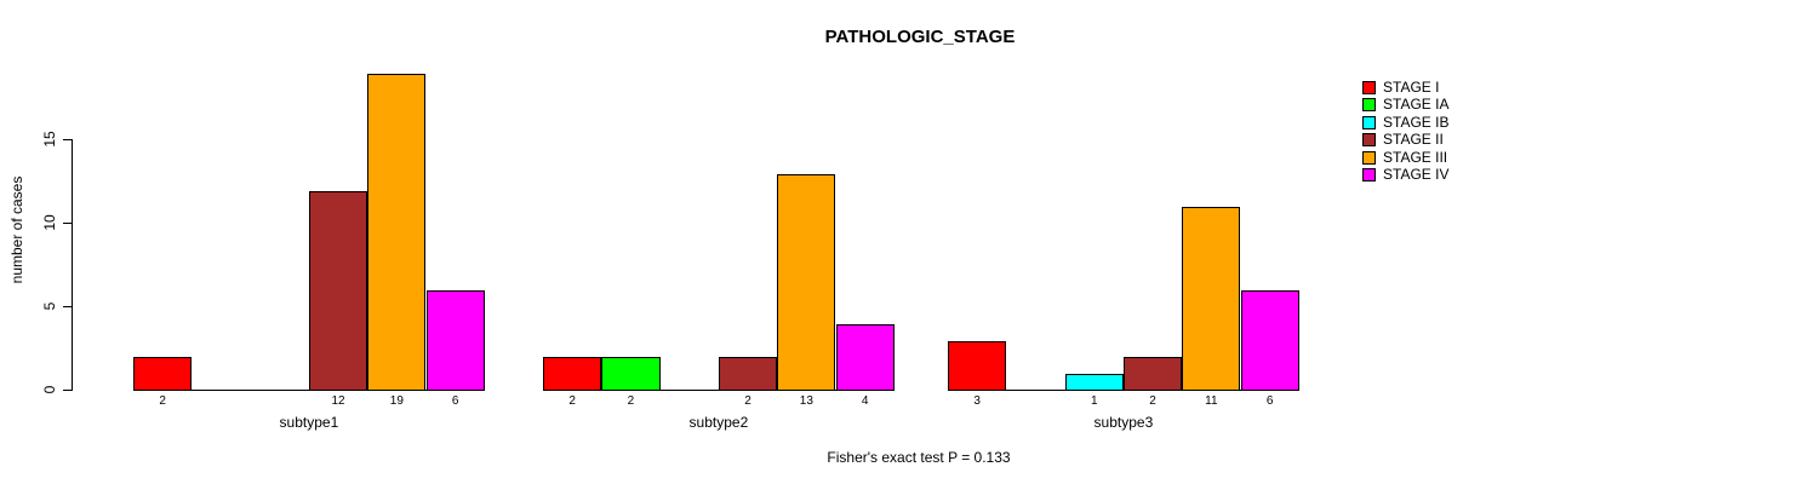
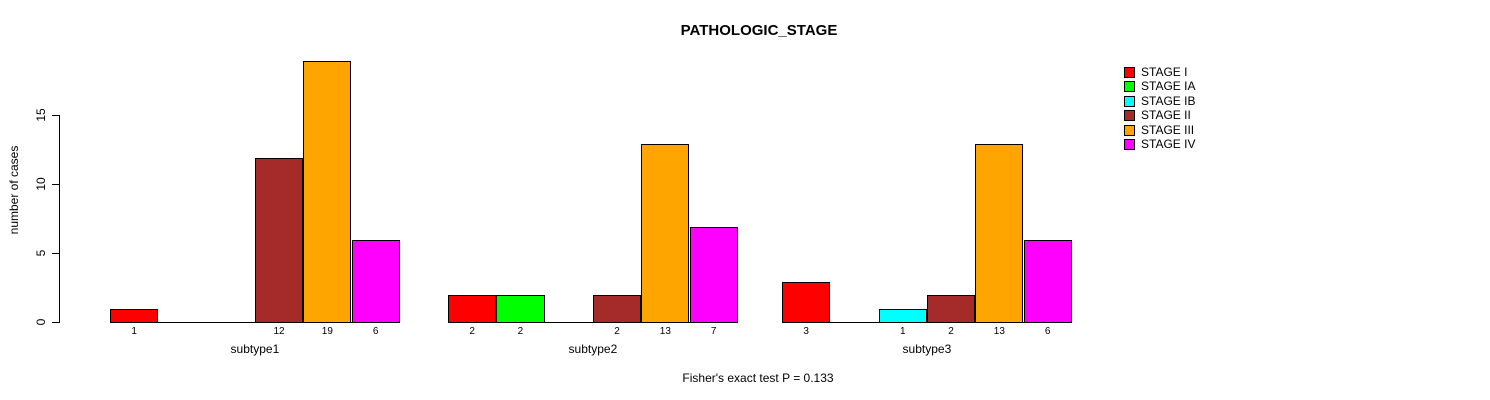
STAGE I/subtype1: 2 -> 1
STAGE IV/subtype2: 4 -> 7
STAGE III/subtype3: 11 -> 13
